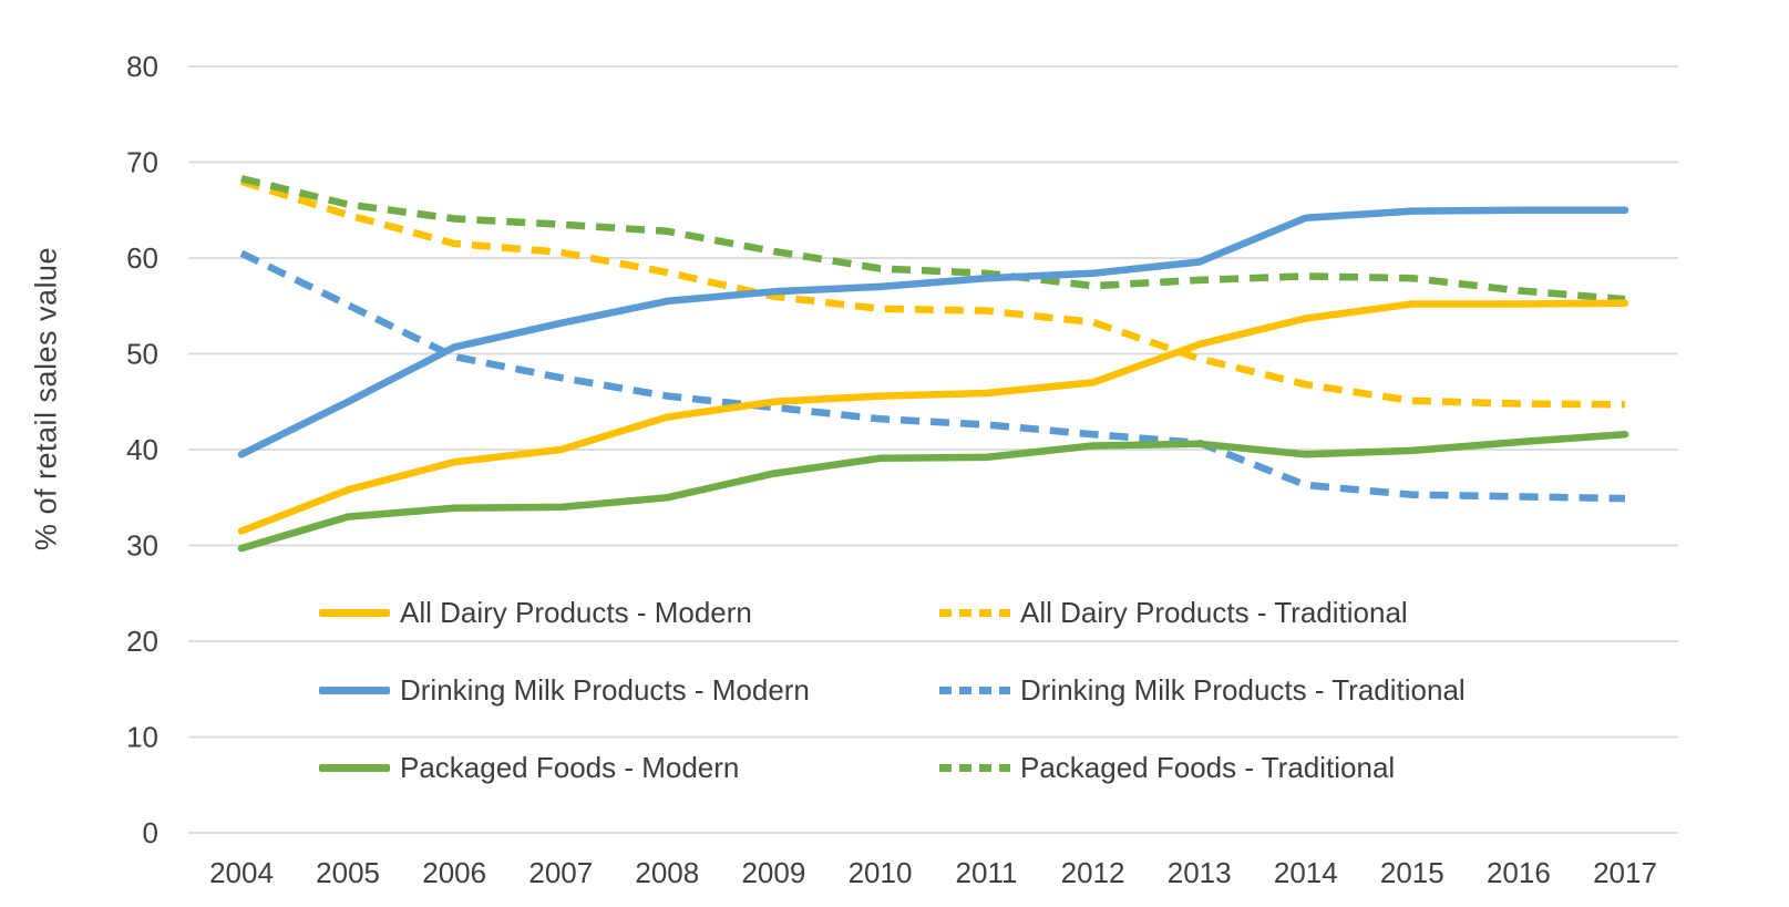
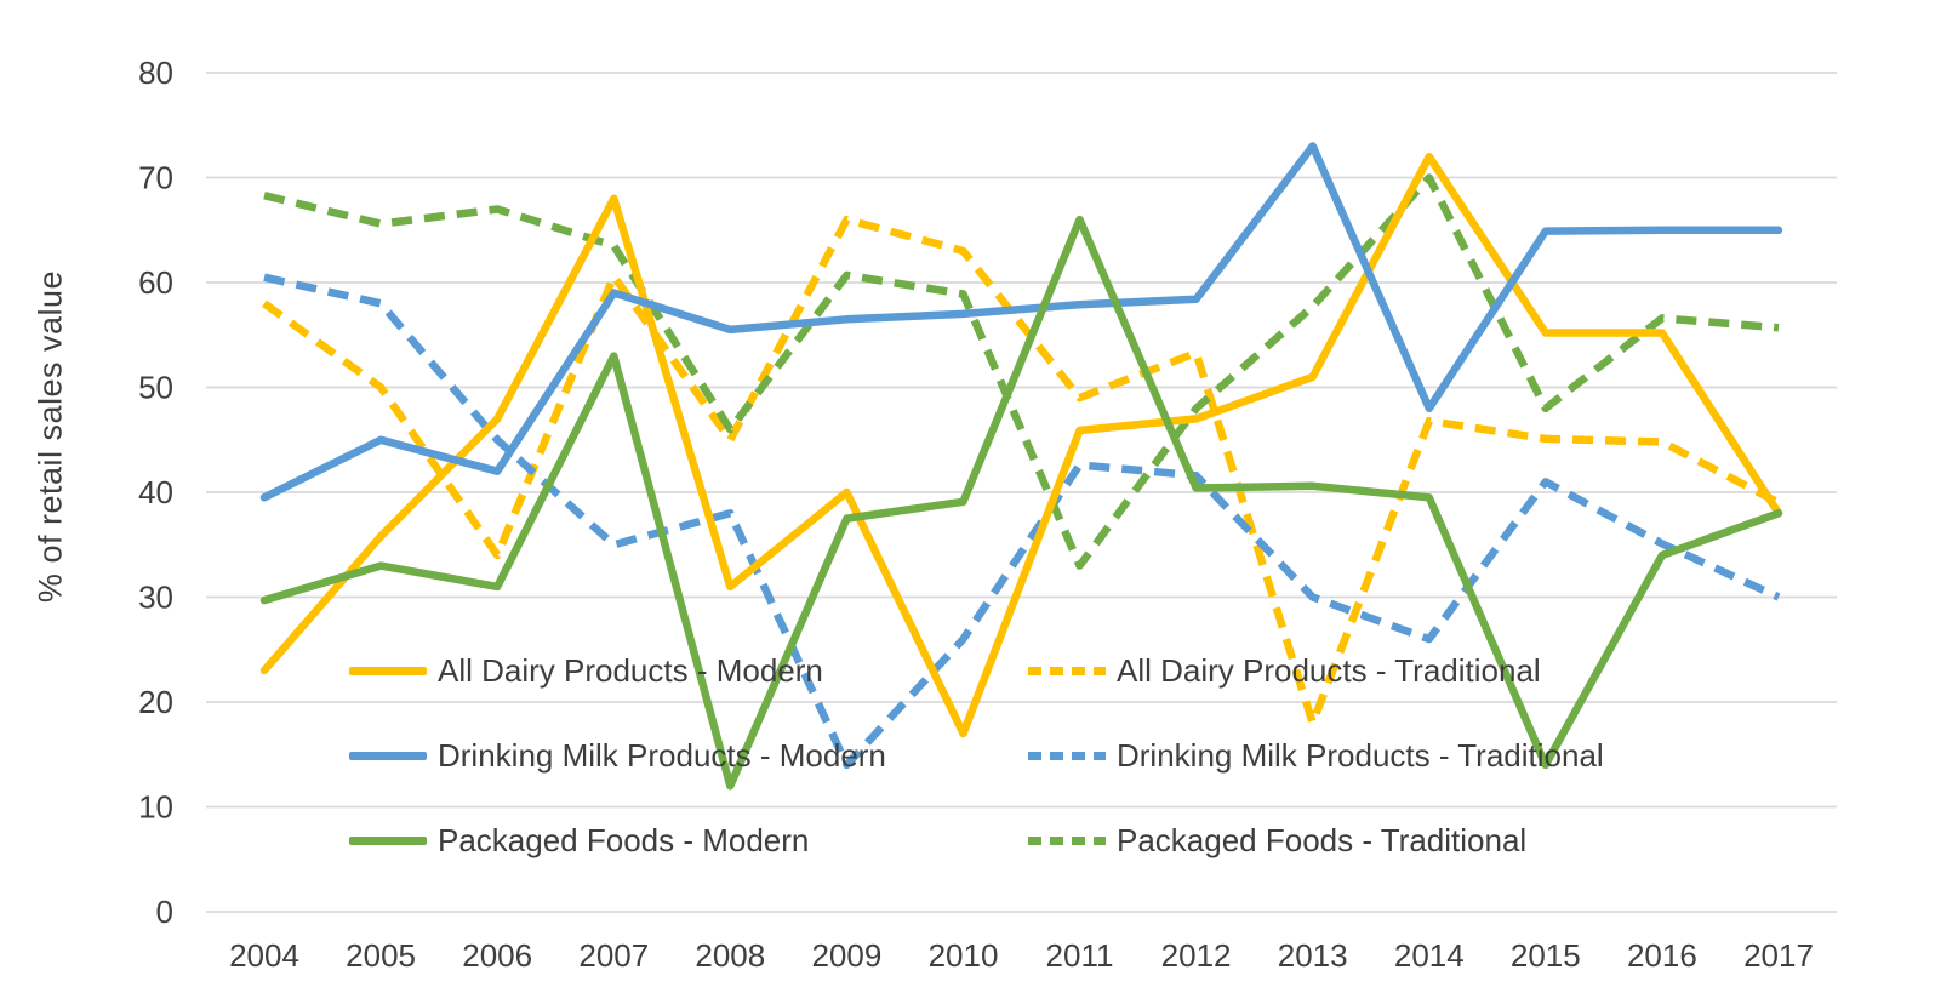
All Dairy Products - Modern/2004: 32 -> 23
All Dairy Products - Traditional/2004: 68 -> 58
All Dairy Products - Traditional/2005: 64 -> 50
Drinking Milk Products - Traditional/2005: 55 -> 58
All Dairy Products - Modern/2006: 39 -> 47
All Dairy Products - Traditional/2006: 62 -> 34
Drinking Milk Products - Modern/2006: 51 -> 42
Drinking Milk Products - Traditional/2006: 50 -> 45
Packaged Foods - Modern/2006: 34 -> 31
Packaged Foods - Traditional/2006: 64 -> 67
All Dairy Products - Modern/2007: 40 -> 68
Drinking Milk Products - Modern/2007: 53 -> 59
Drinking Milk Products - Traditional/2007: 48 -> 35
Packaged Foods - Modern/2007: 34 -> 53
All Dairy Products - Modern/2008: 43 -> 31
All Dairy Products - Traditional/2008: 58 -> 45
Drinking Milk Products - Traditional/2008: 46 -> 38
Packaged Foods - Modern/2008: 35 -> 12
Packaged Foods - Traditional/2008: 63 -> 46
All Dairy Products - Modern/2009: 45 -> 40
All Dairy Products - Traditional/2009: 56 -> 66
Drinking Milk Products - Traditional/2009: 44 -> 14
All Dairy Products - Modern/2010: 46 -> 17
All Dairy Products - Traditional/2010: 55 -> 63
Drinking Milk Products - Traditional/2010: 43 -> 26
All Dairy Products - Traditional/2011: 54 -> 49
Packaged Foods - Modern/2011: 39 -> 66
Packaged Foods - Traditional/2011: 58 -> 33
Packaged Foods - Traditional/2012: 57 -> 48
All Dairy Products - Traditional/2013: 50 -> 18
Drinking Milk Products - Modern/2013: 60 -> 73
Drinking Milk Products - Traditional/2013: 41 -> 30
All Dairy Products - Modern/2014: 54 -> 72
Drinking Milk Products - Modern/2014: 64 -> 48
Drinking Milk Products - Traditional/2014: 36 -> 26
Packaged Foods - Traditional/2014: 58 -> 70
Drinking Milk Products - Traditional/2015: 35 -> 41
Packaged Foods - Modern/2015: 40 -> 14
Packaged Foods - Traditional/2015: 58 -> 48
Packaged Foods - Modern/2016: 41 -> 34
All Dairy Products - Modern/2017: 55 -> 38
All Dairy Products - Traditional/2017: 45 -> 39
Drinking Milk Products - Traditional/2017: 35 -> 30
Packaged Foods - Modern/2017: 42 -> 38
